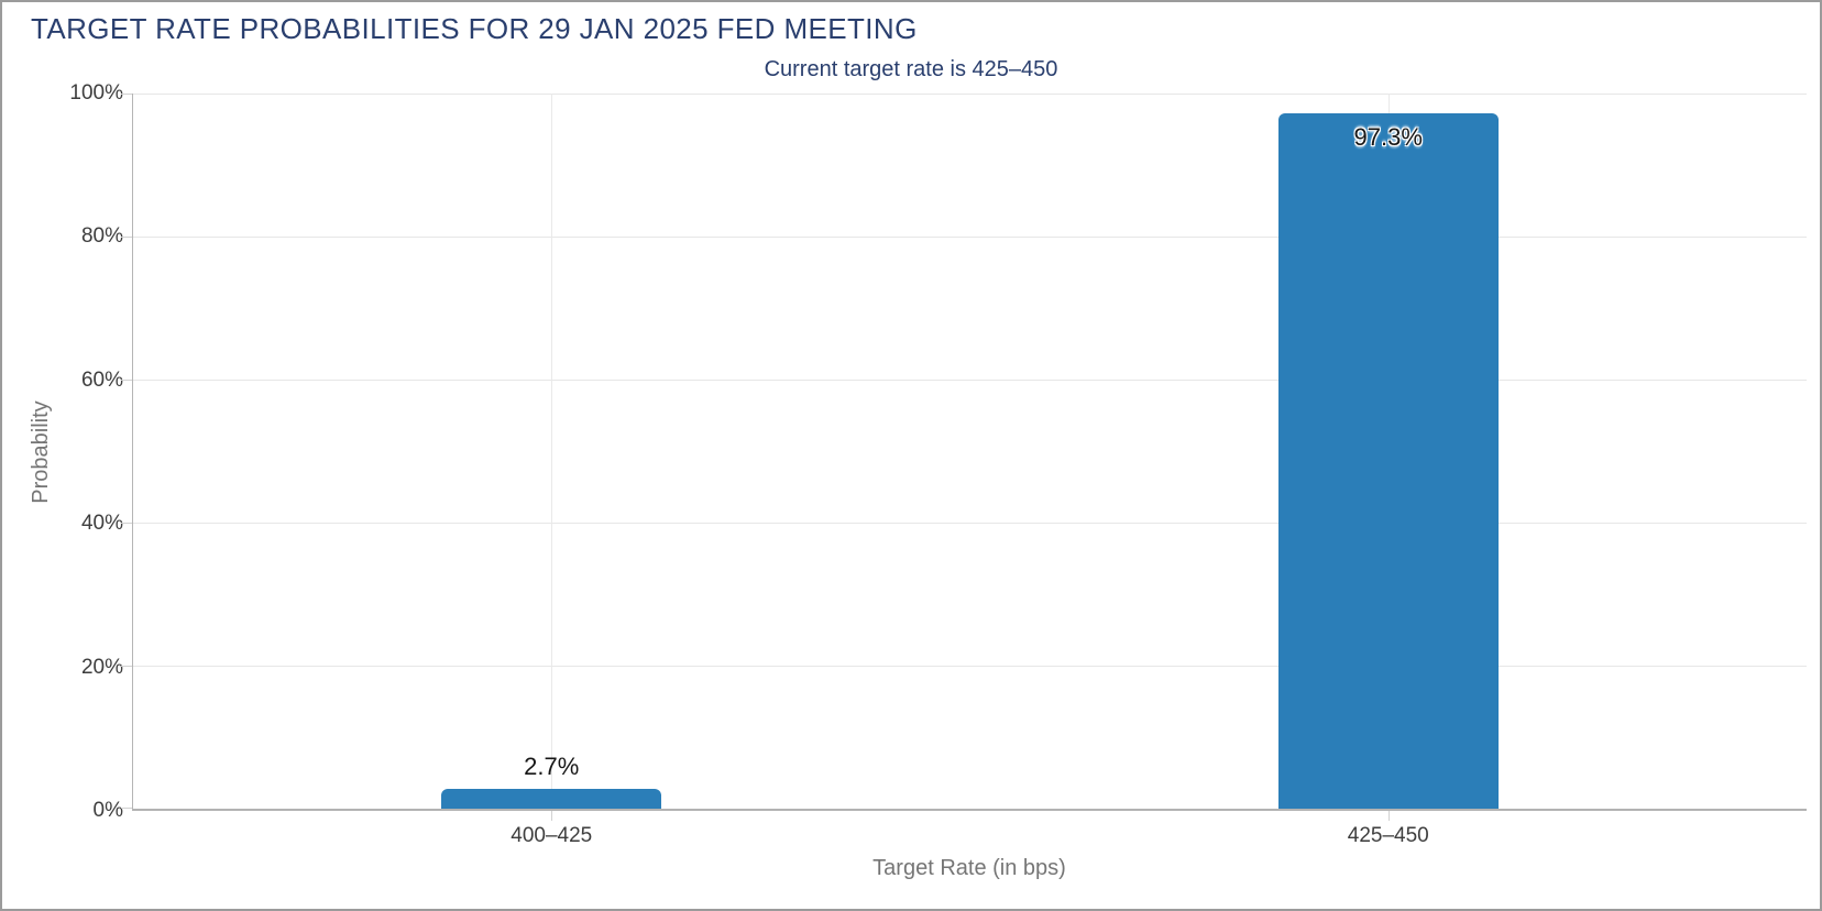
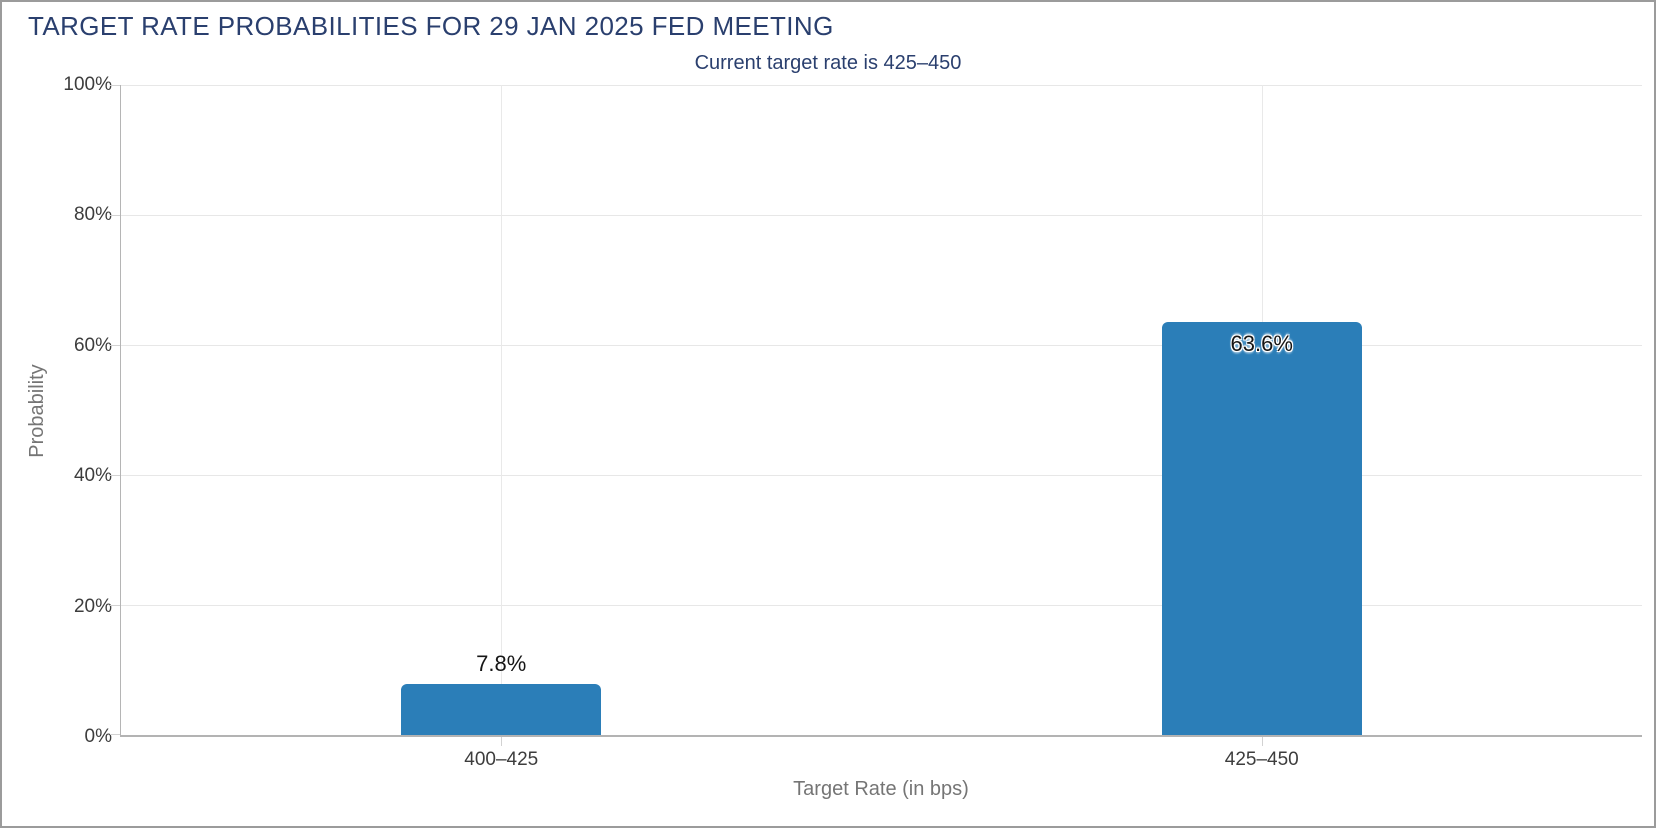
400–425: 2.7% -> 7.8%
425–450: 97.3% -> 63.6%
